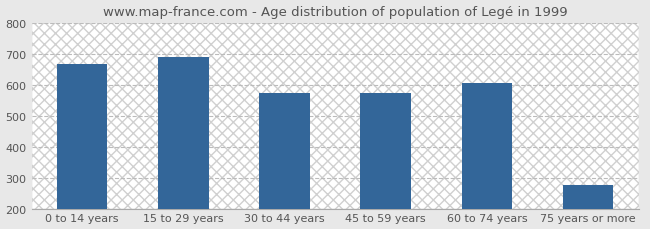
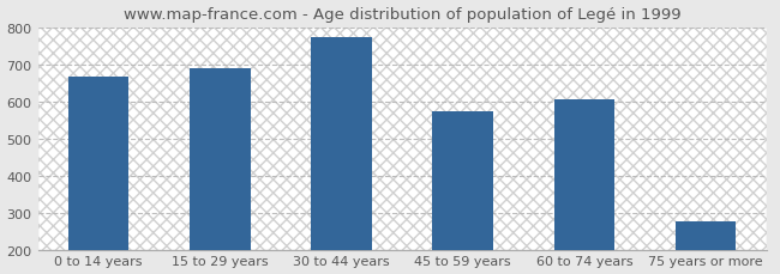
30 to 44 years: 575 -> 775
